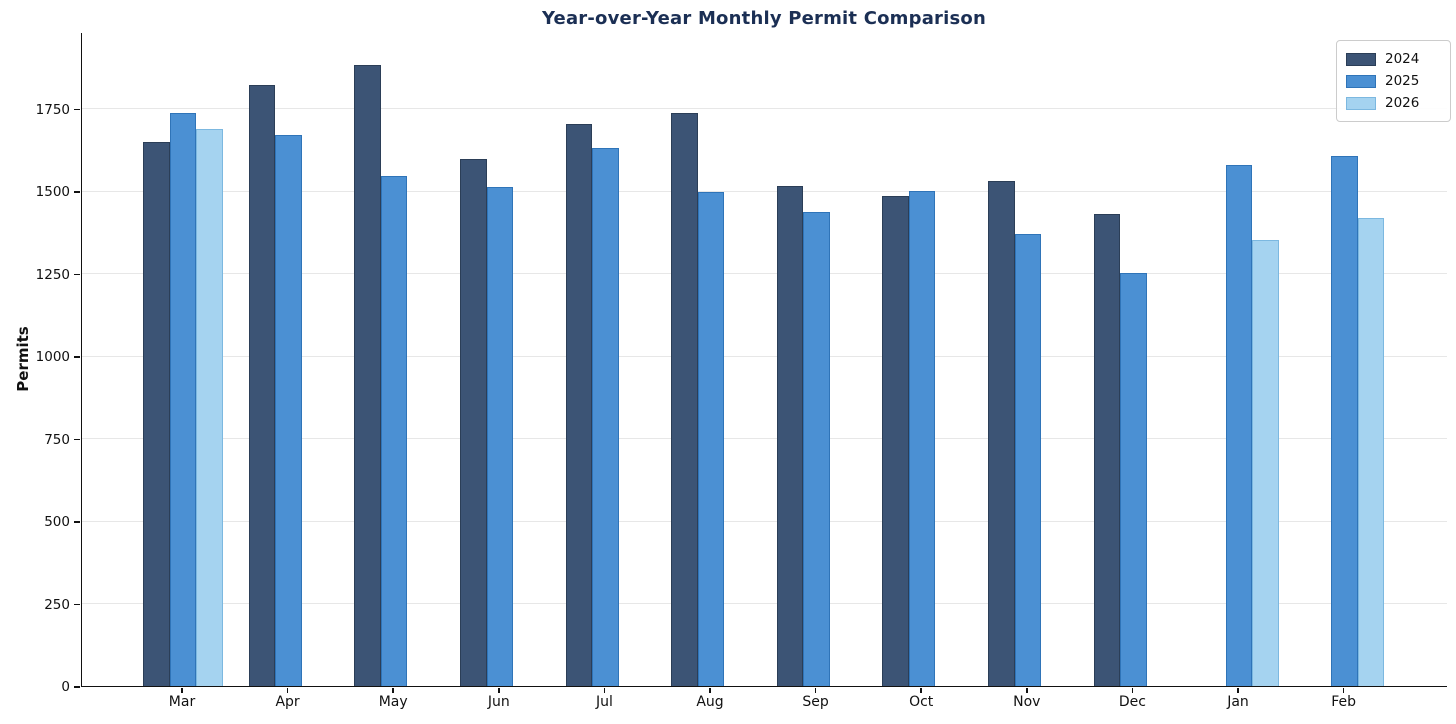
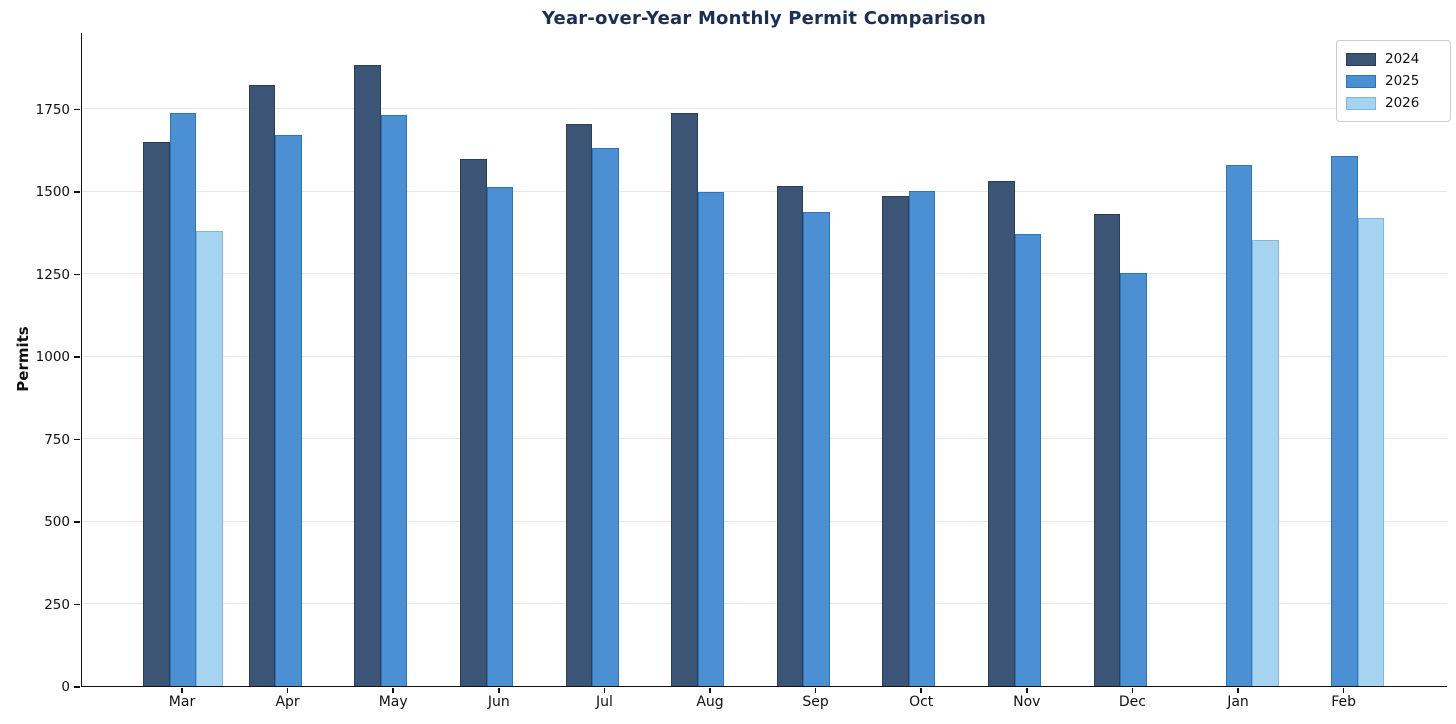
2026/Mar: 1690 -> 1380
2025/May: 1540 -> 1730
